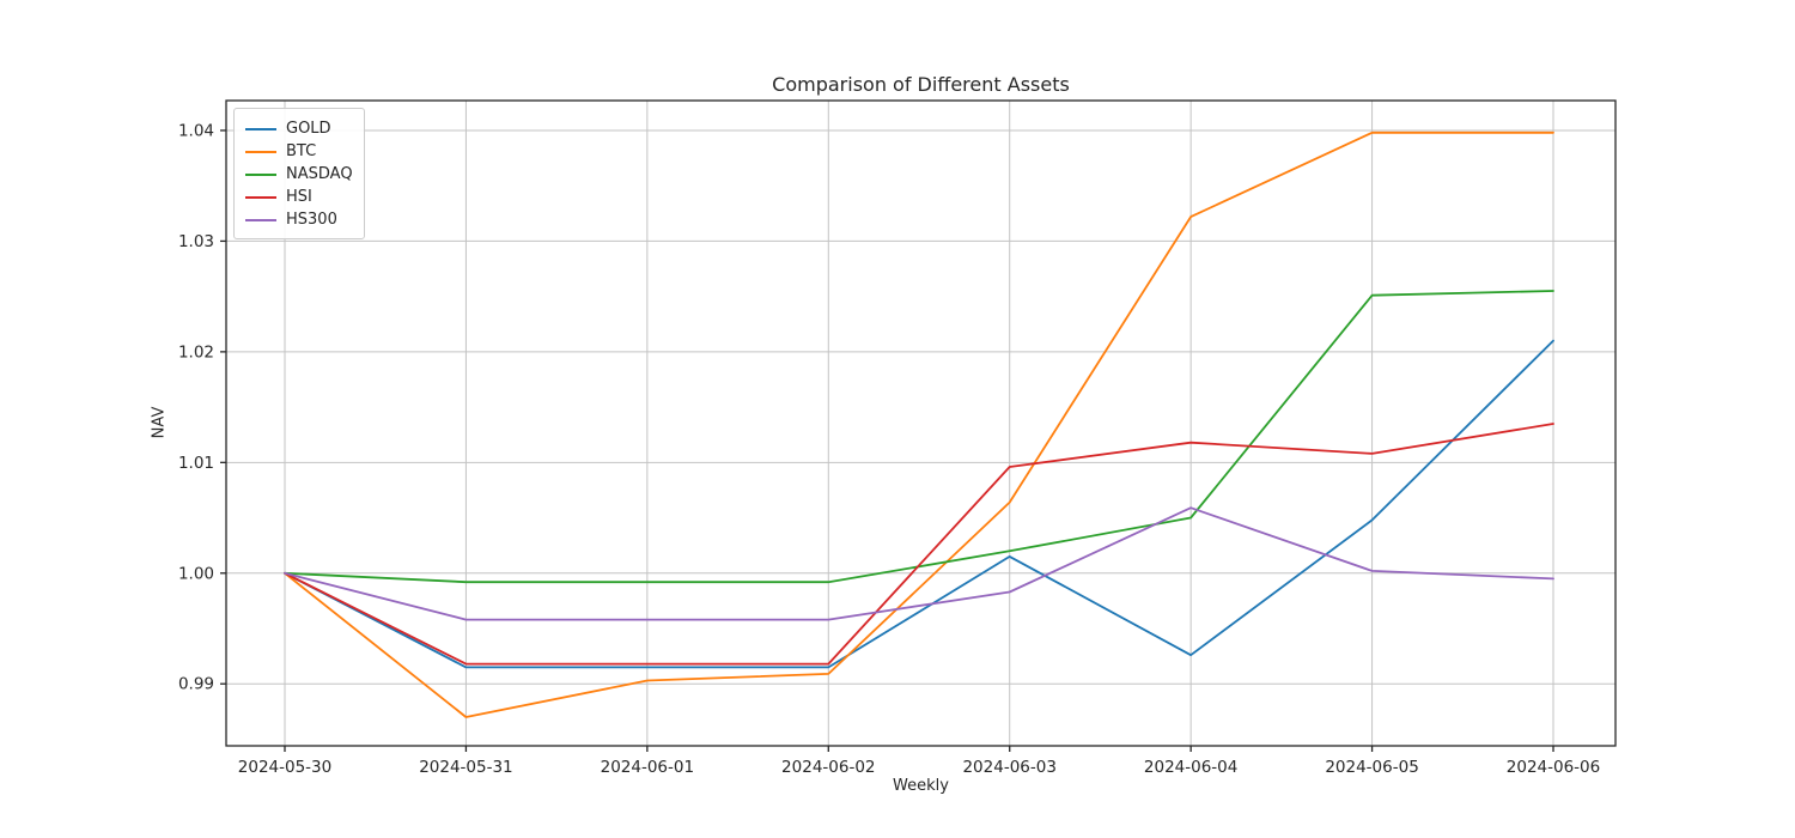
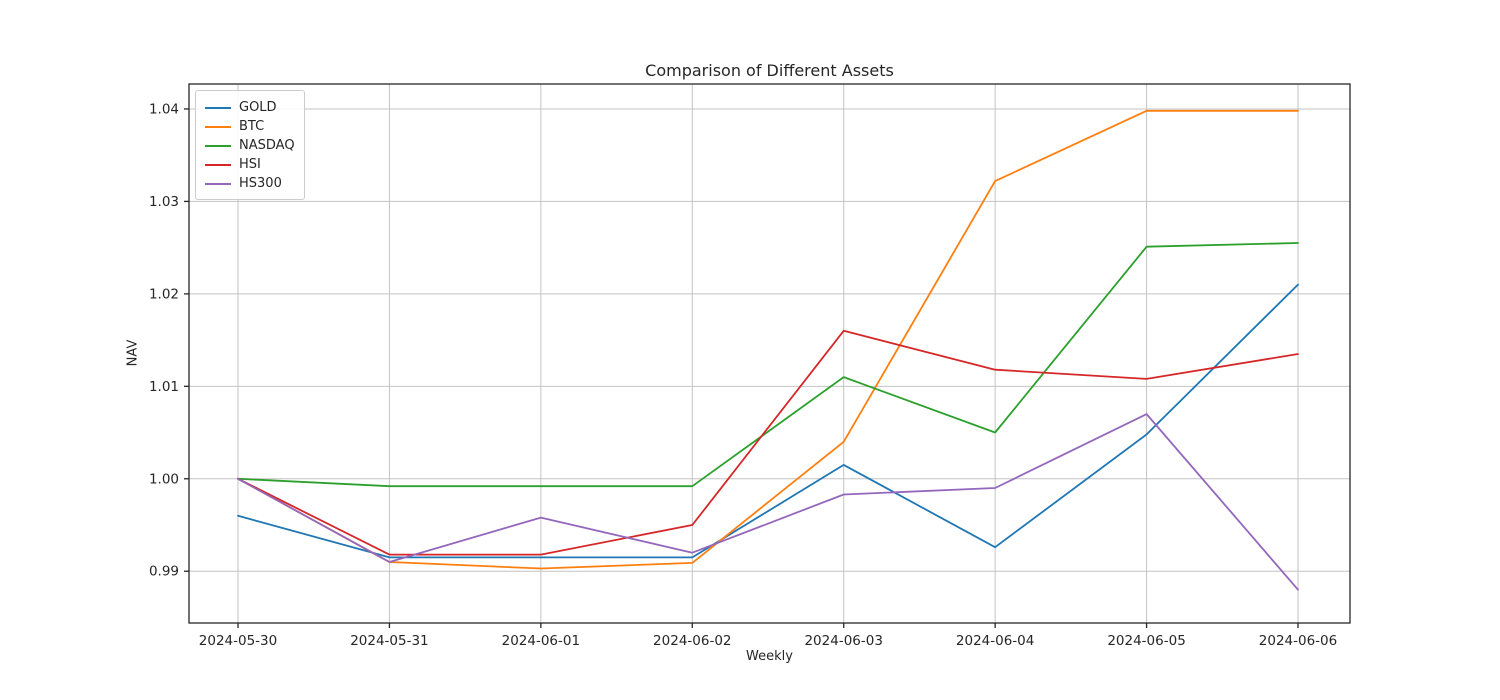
GOLD/2024-05-30: 1.000 -> 0.996
BTC/2024-05-31: 0.987 -> 0.991
HS300/2024-05-31: 0.996 -> 0.991
HSI/2024-06-02: 0.992 -> 0.995
HS300/2024-06-02: 0.996 -> 0.992
BTC/2024-06-03: 1.006 -> 1.004
NASDAQ/2024-06-03: 1.002 -> 1.011
HSI/2024-06-03: 1.010 -> 1.016
HS300/2024-06-04: 1.006 -> 0.999
HS300/2024-06-05: 1.000 -> 1.007
HS300/2024-06-06: 1.000 -> 0.988
